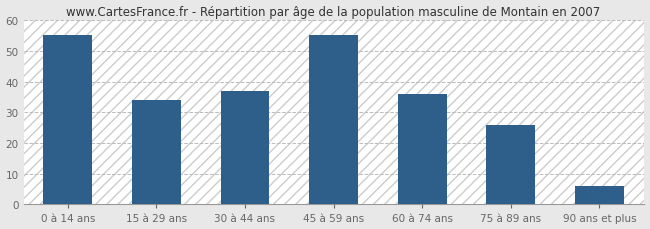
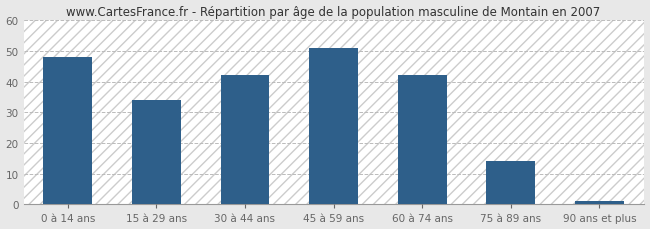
0 à 14 ans: 55 -> 48
30 à 44 ans: 37 -> 42
45 à 59 ans: 55 -> 51
60 à 74 ans: 36 -> 42
75 à 89 ans: 26 -> 14
90 ans et plus: 6 -> 1
